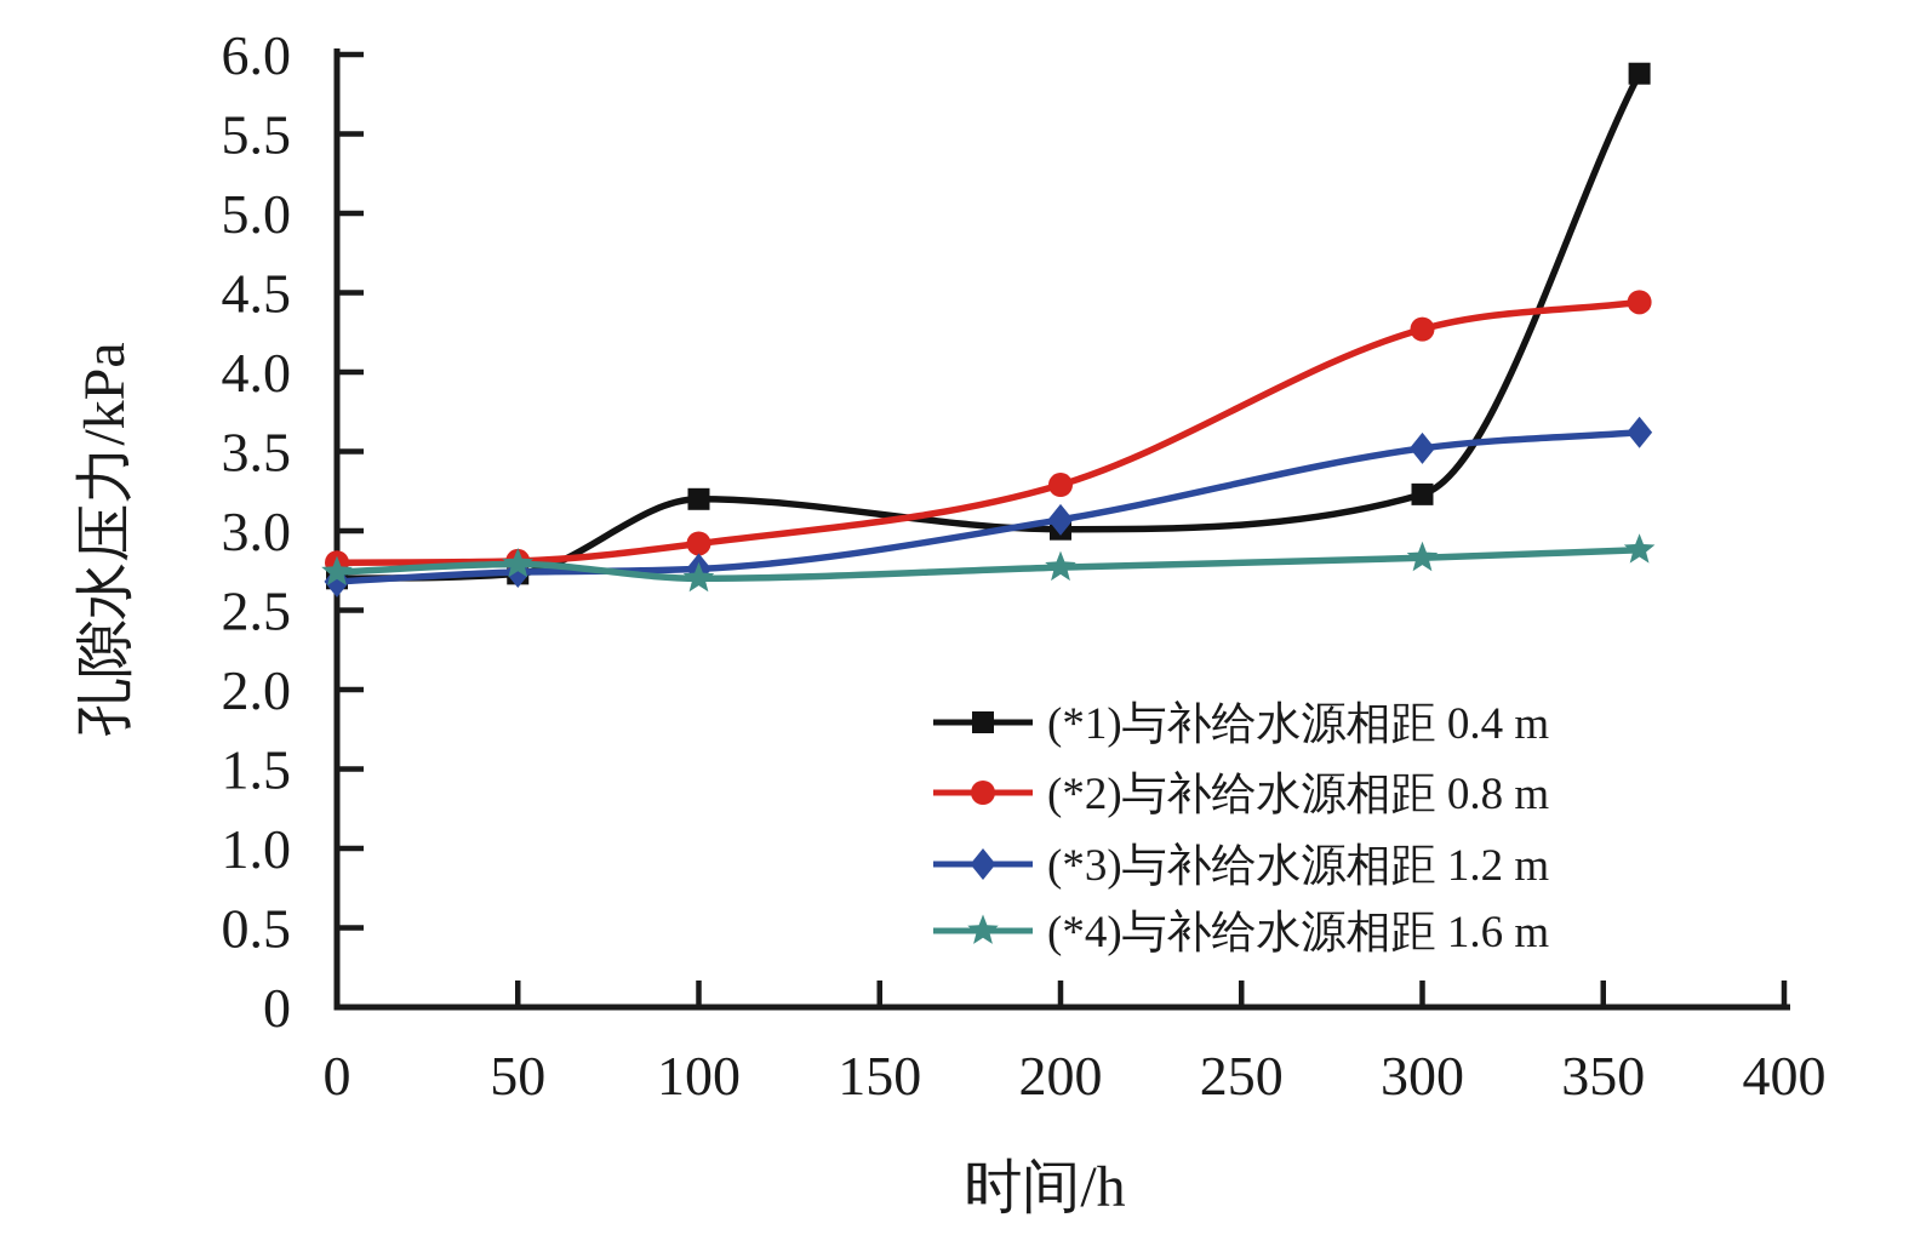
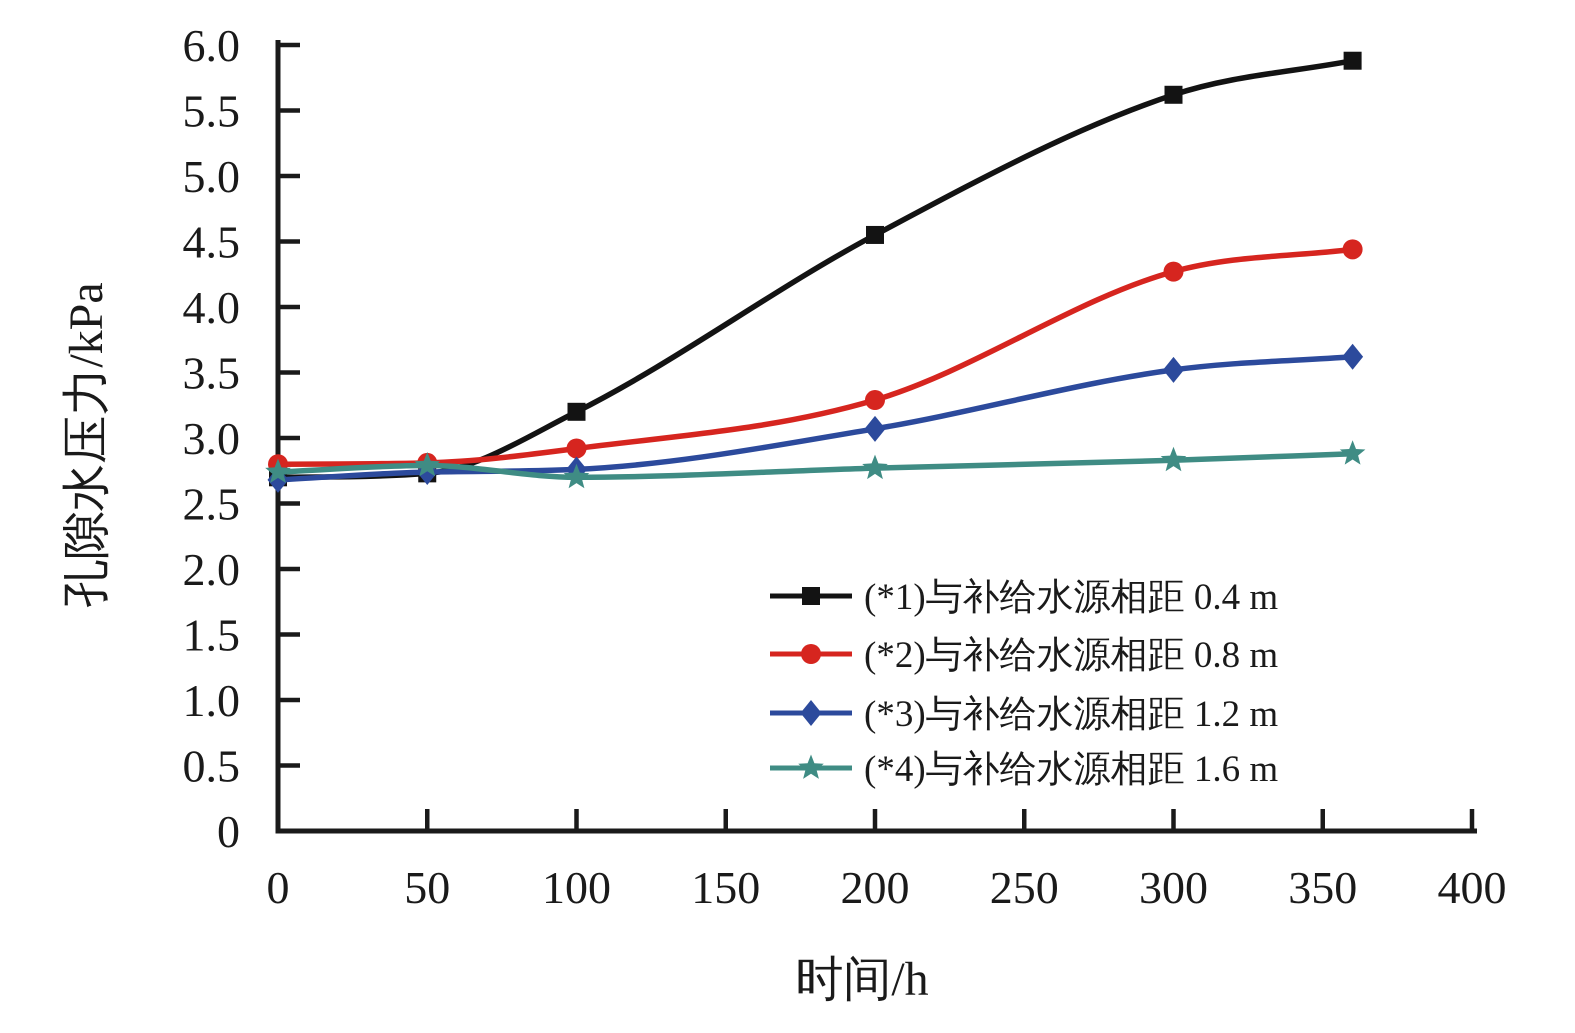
(*1)与补给水源相距 0.4 m/200: 3.01 -> 4.55
(*1)与补给水源相距 0.4 m/300: 3.23 -> 5.62
